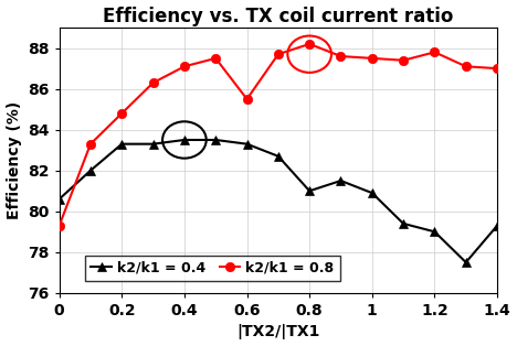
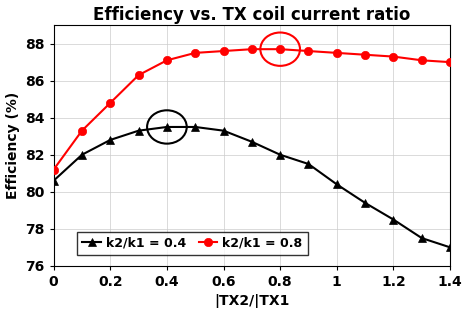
k2/k1 = 0.8/0: 79.3 -> 81.2
k2/k1 = 0.4/0.2: 83.3 -> 82.8
k2/k1 = 0.8/0.6: 85.5 -> 87.6
k2/k1 = 0.4/0.8: 81.0 -> 82.0
k2/k1 = 0.8/0.8: 88.2 -> 87.7
k2/k1 = 0.4/1: 80.9 -> 80.4
k2/k1 = 0.4/1.2: 79.0 -> 78.5
k2/k1 = 0.8/1.2: 87.8 -> 87.3
k2/k1 = 0.4/1.4: 79.3 -> 77.0
